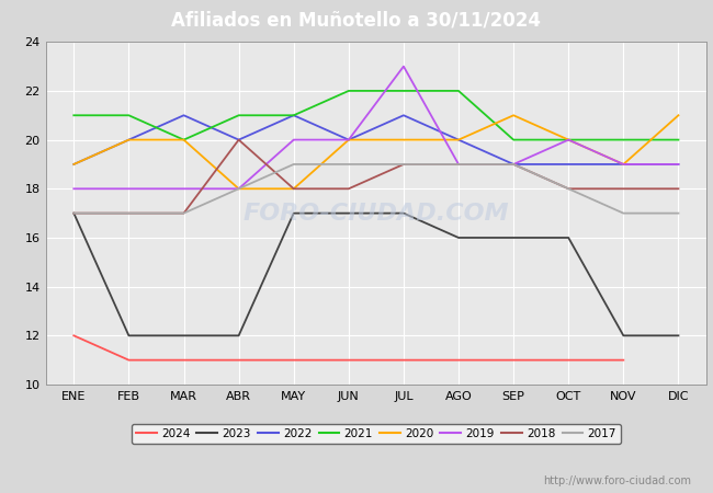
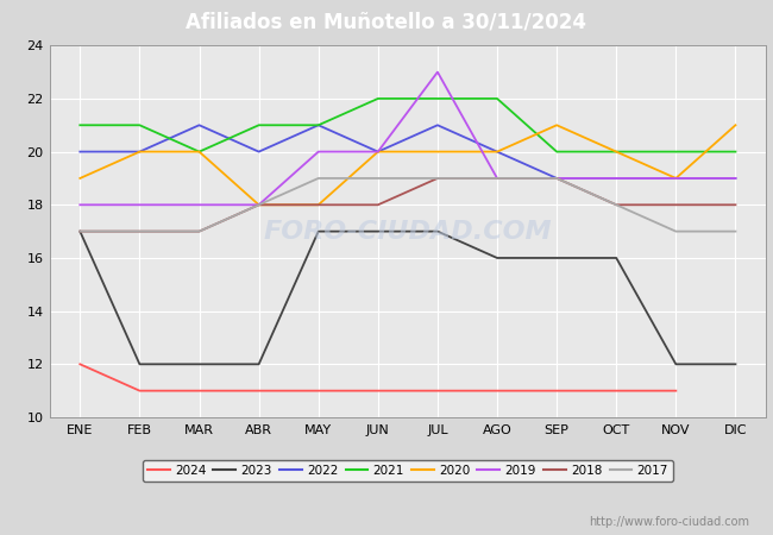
2022/ENE: 19 -> 20
2018/ABR: 20 -> 18
2019/OCT: 20 -> 19
